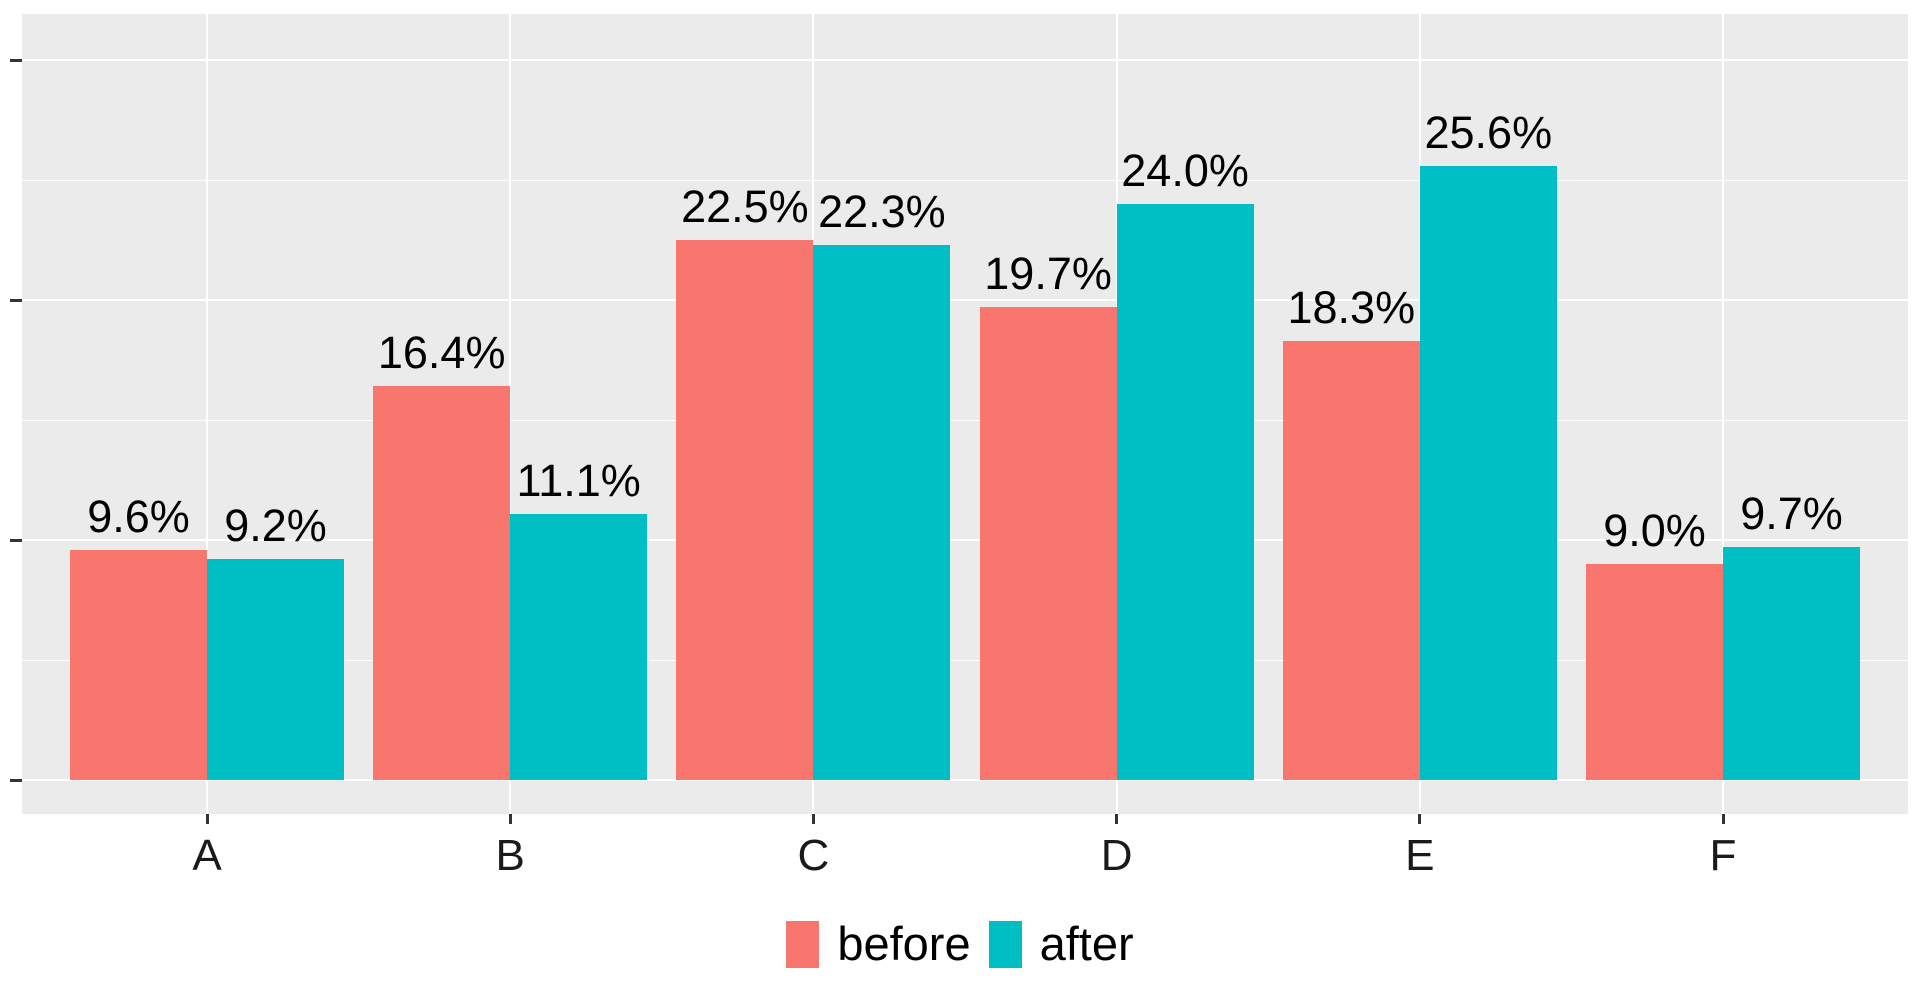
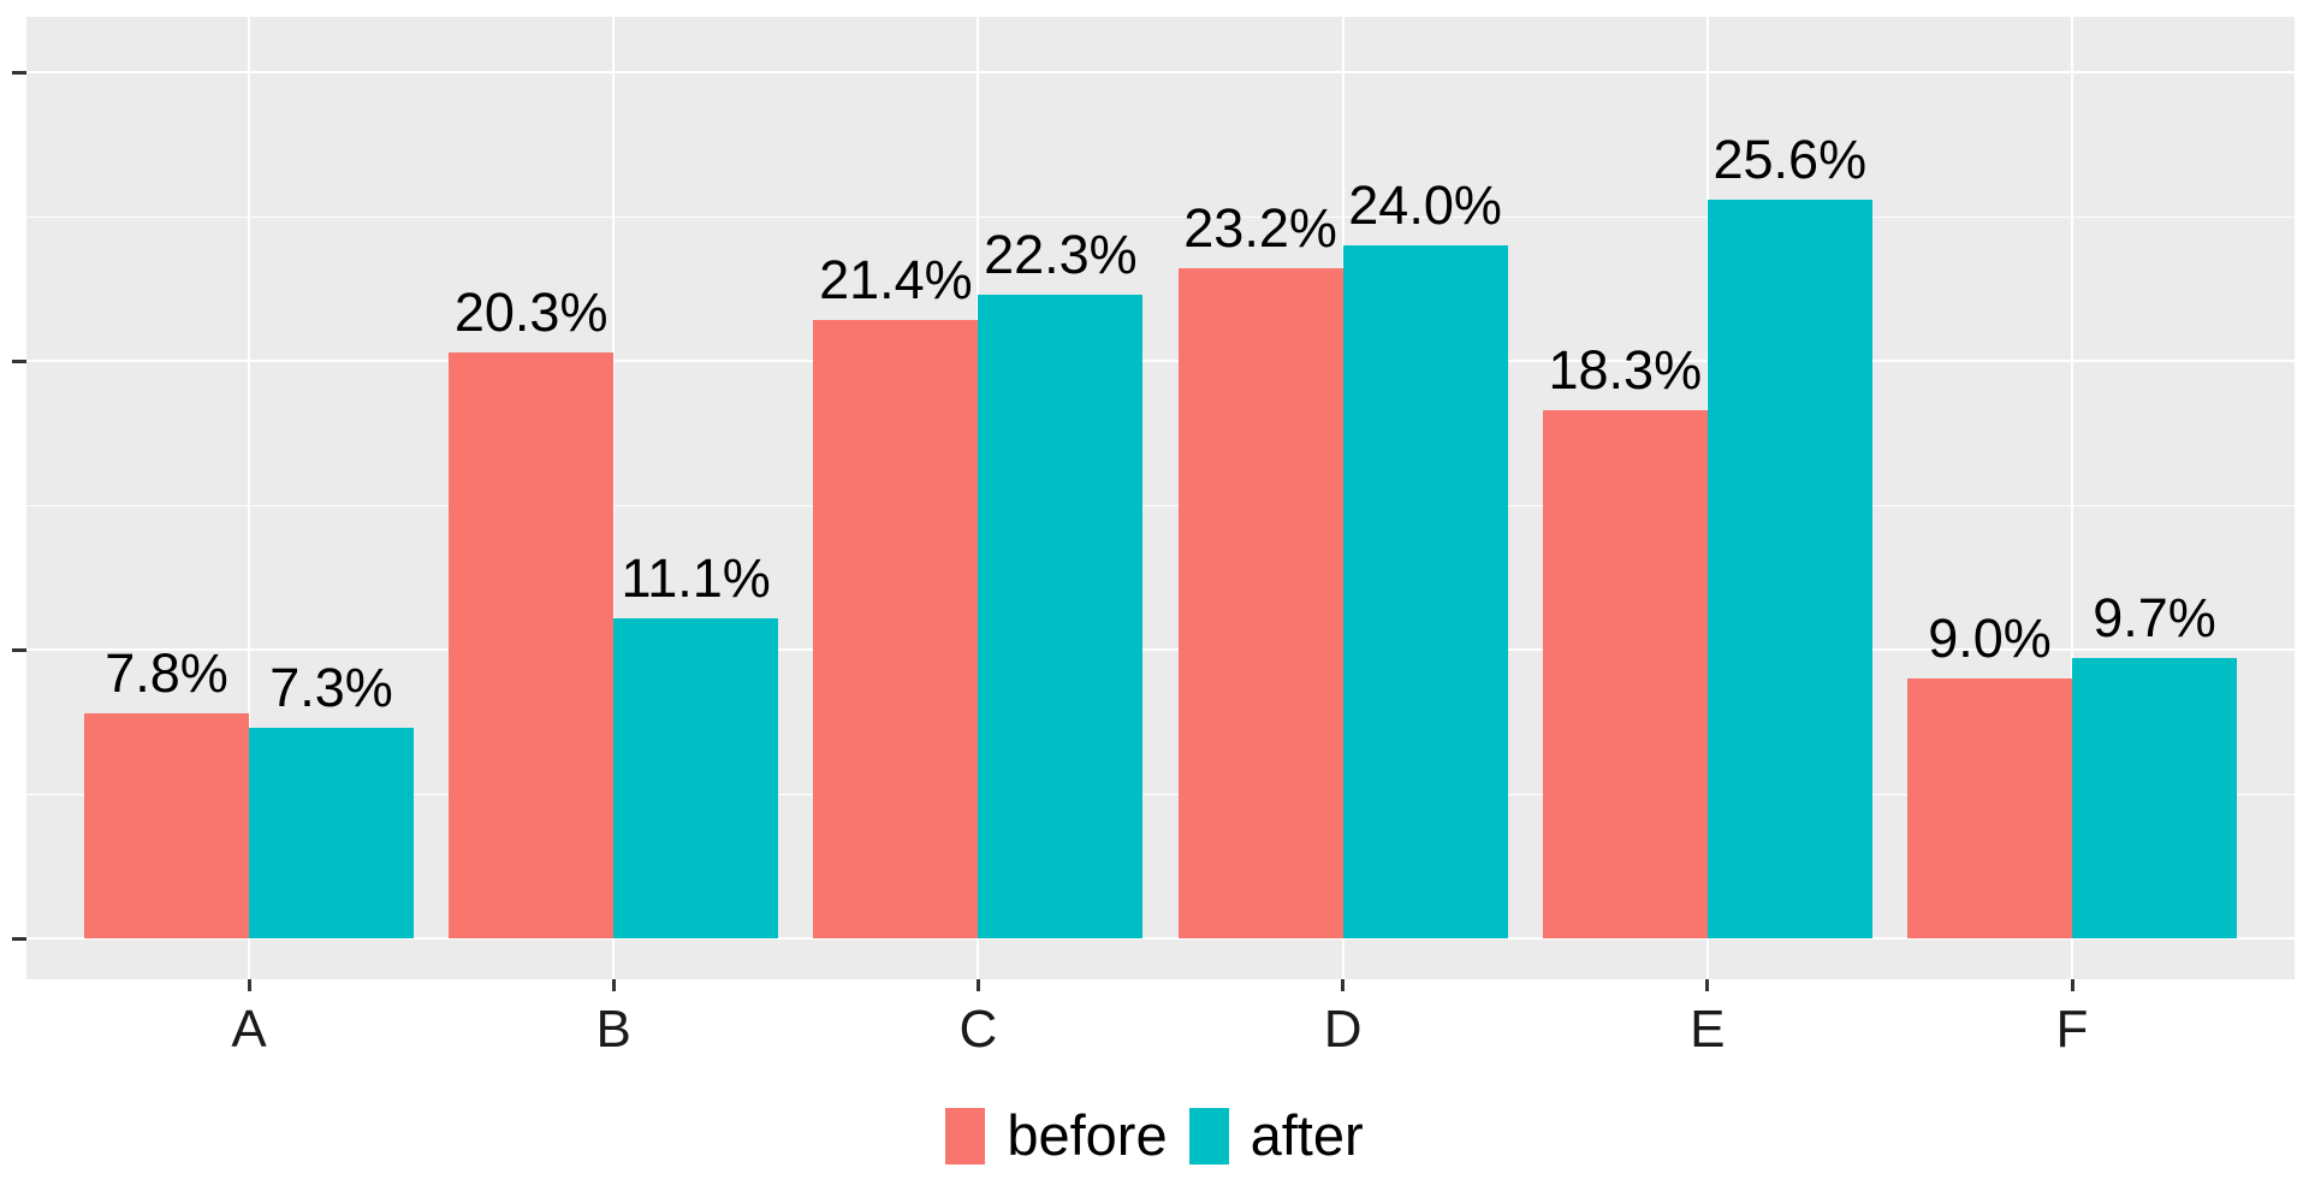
before/A: 9.6% -> 7.8%
after/A: 9.2% -> 7.3%
before/B: 16.4% -> 20.3%
before/C: 22.5% -> 21.4%
before/D: 19.7% -> 23.2%
